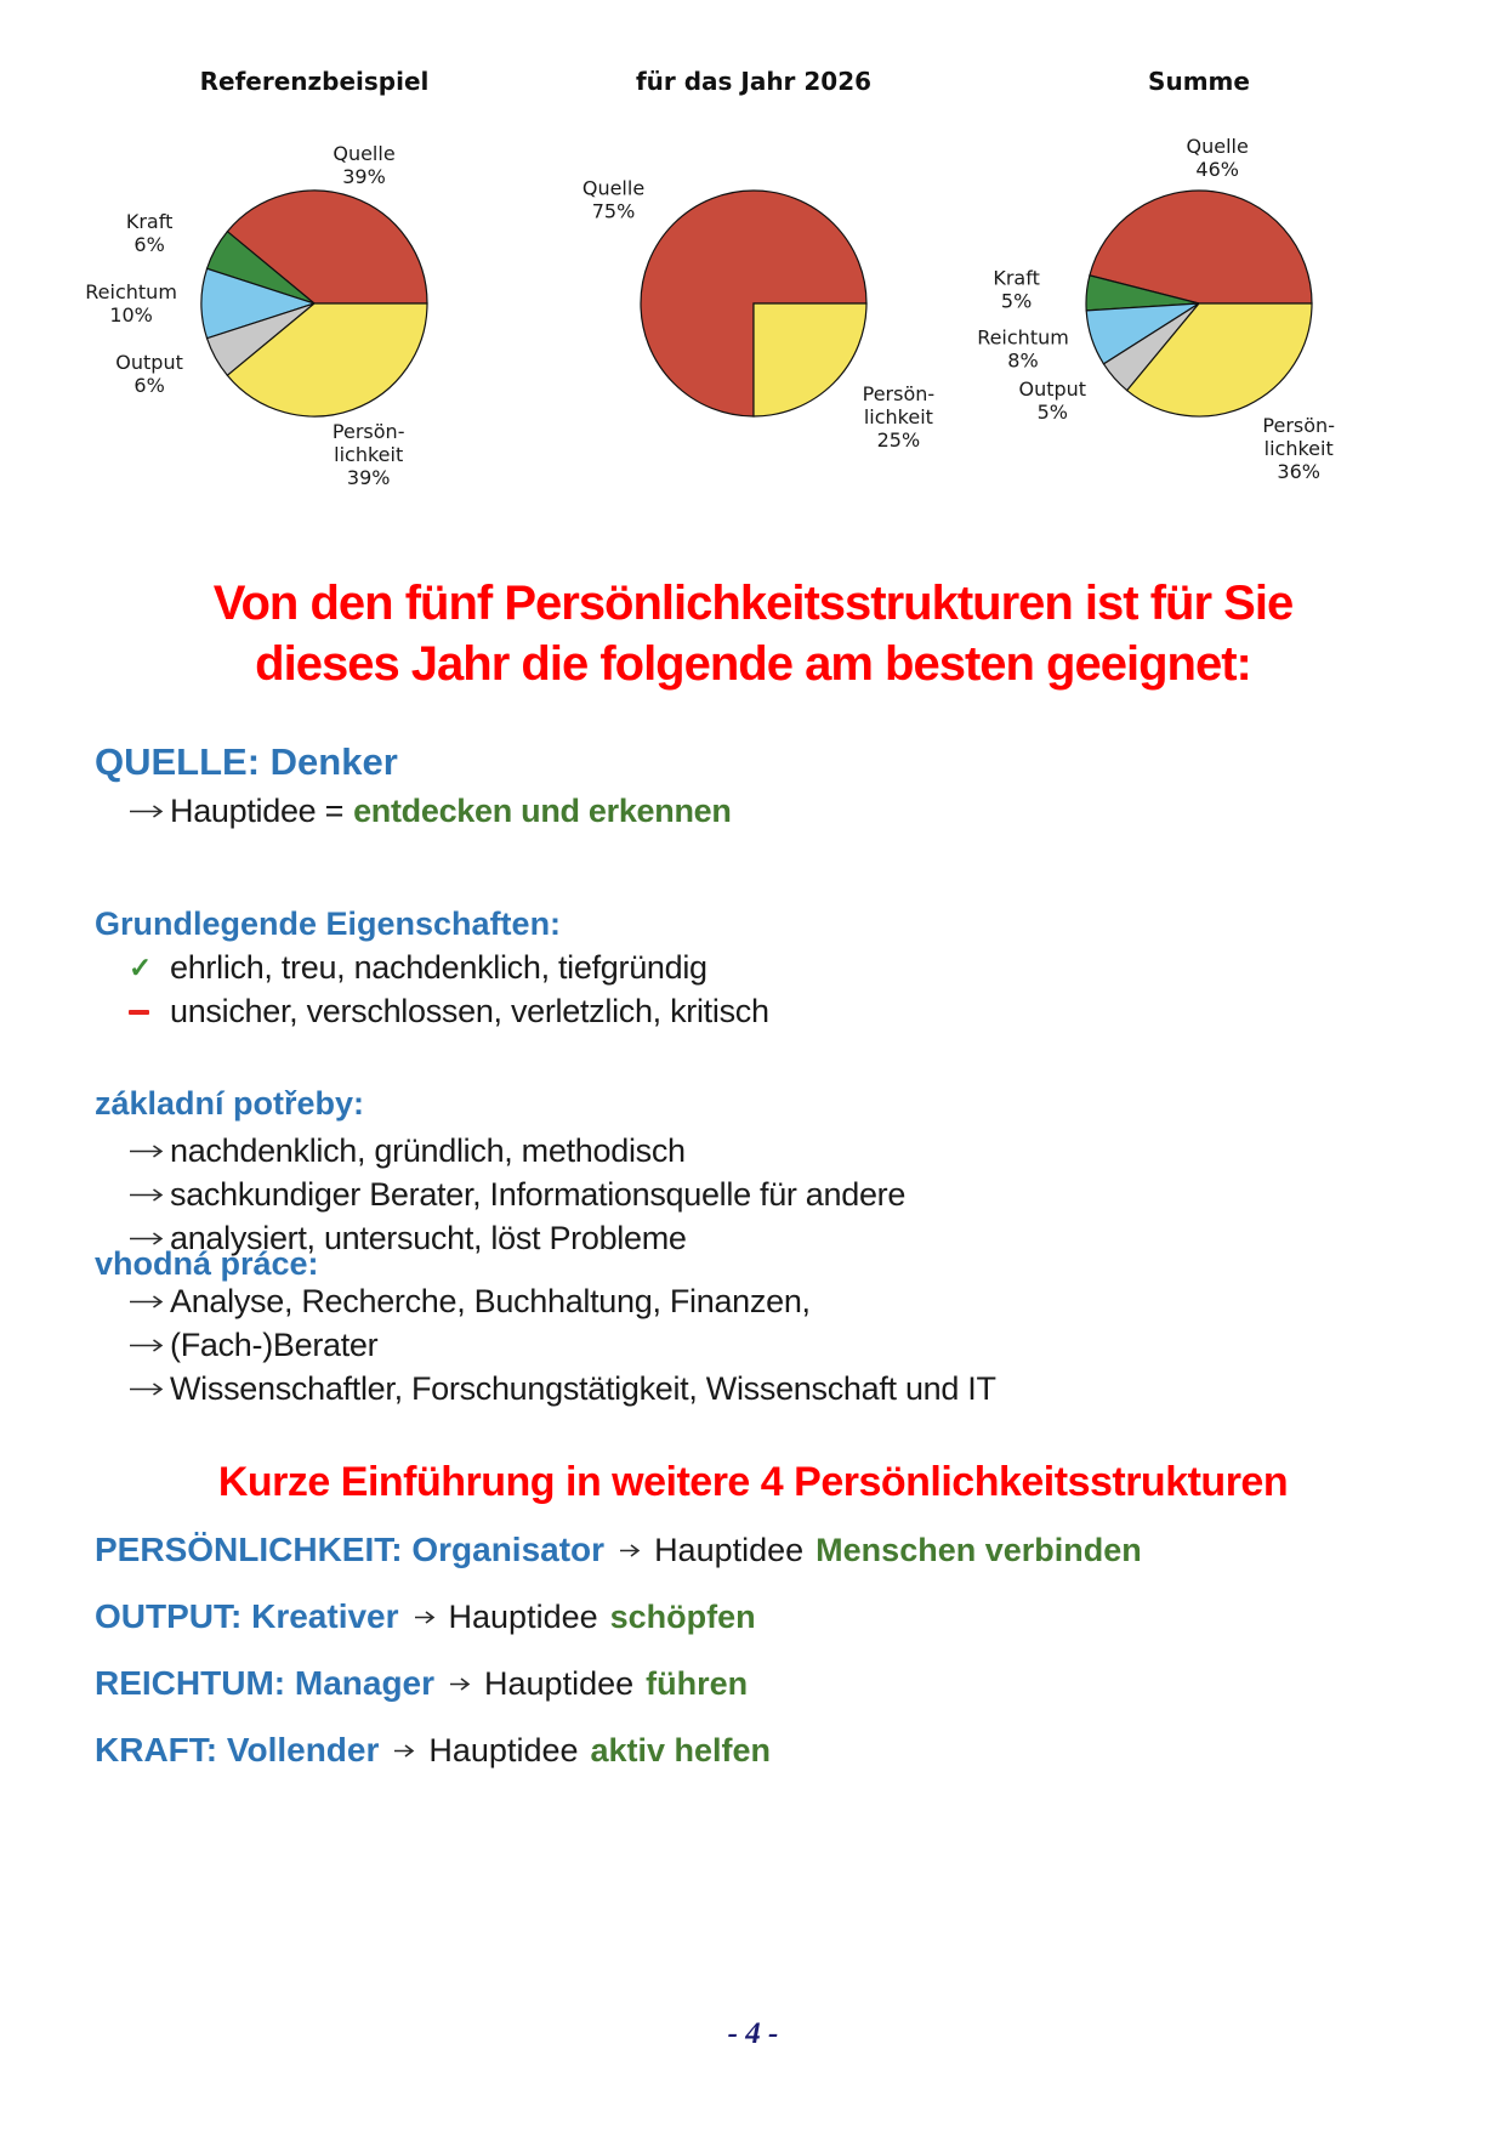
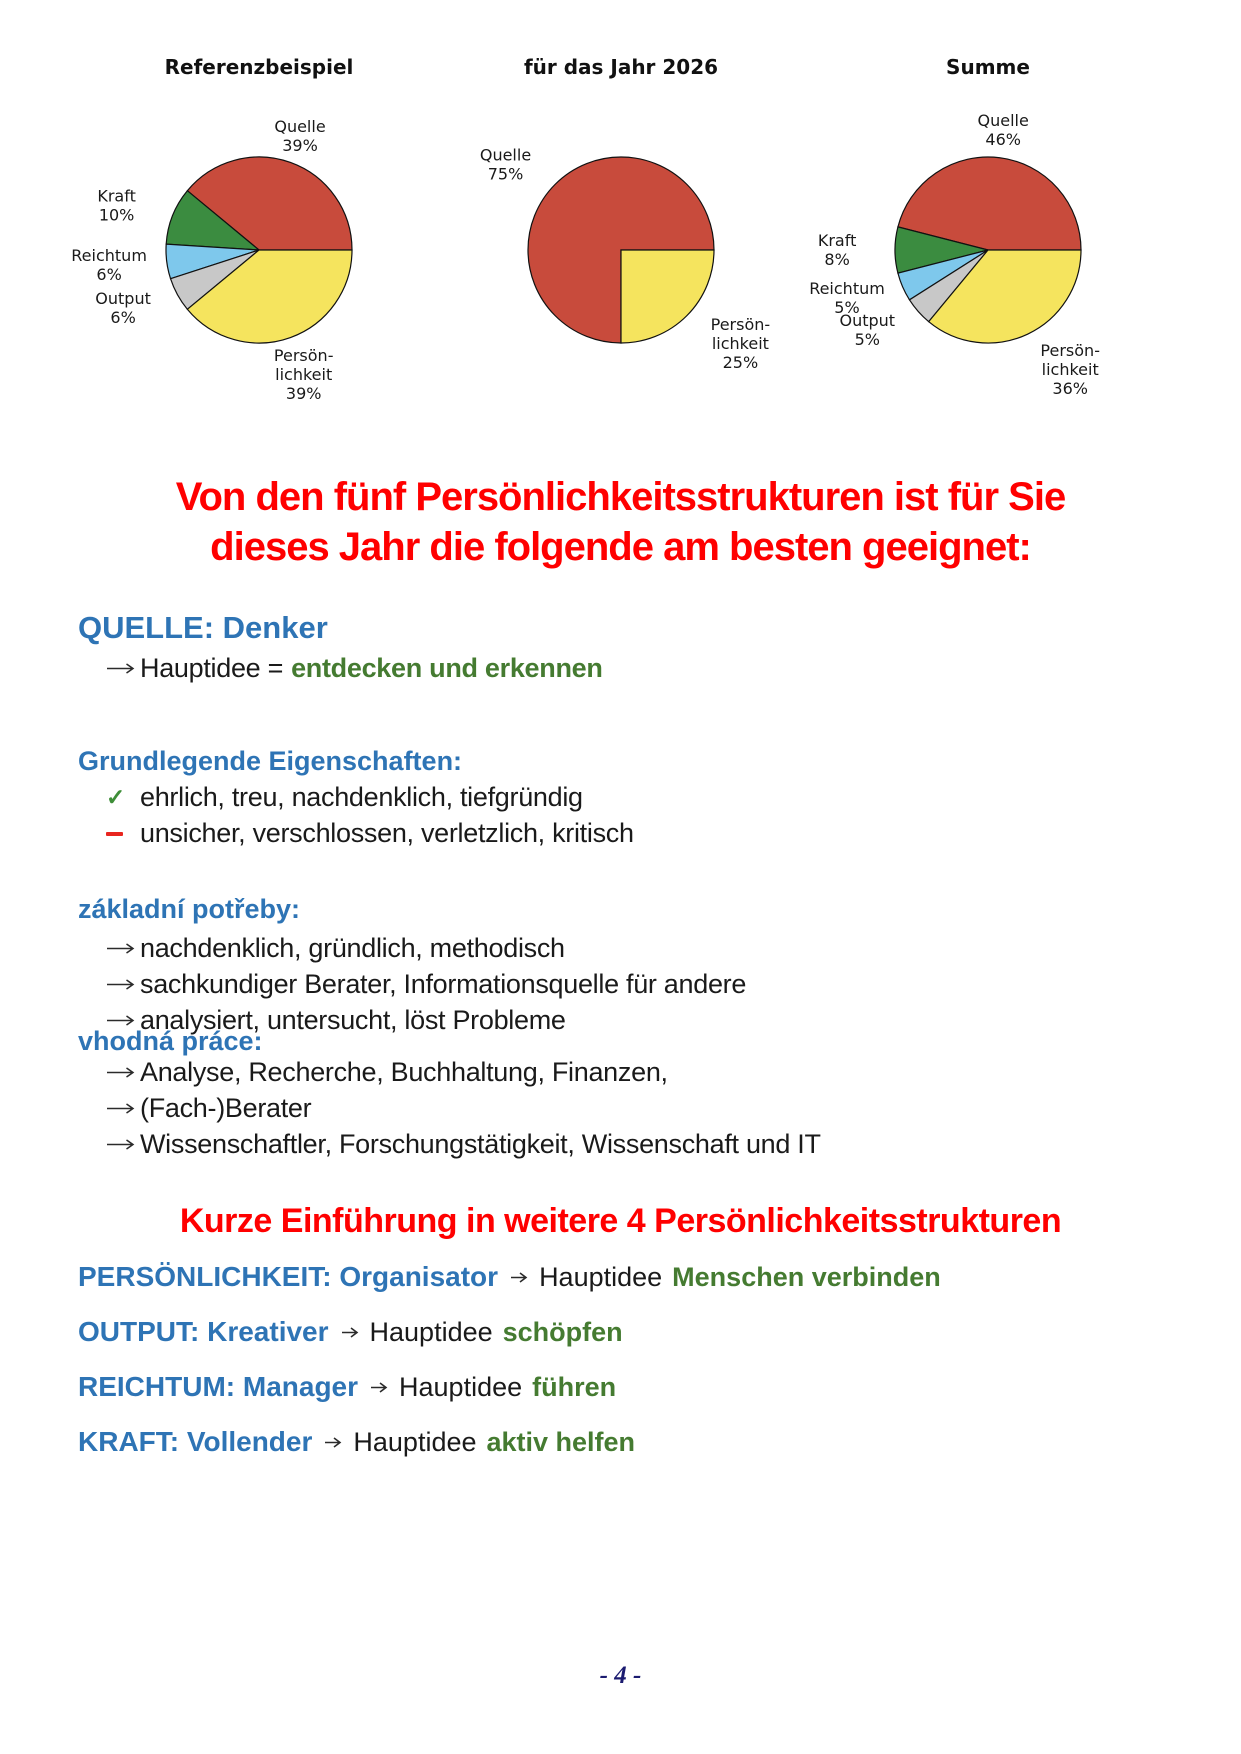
Referenzbeispiel/Kraft: 6% -> 10%
Referenzbeispiel/Reichtum: 10% -> 6%
Summe/Kraft: 5% -> 8%
Summe/Reichtum: 8% -> 5%
